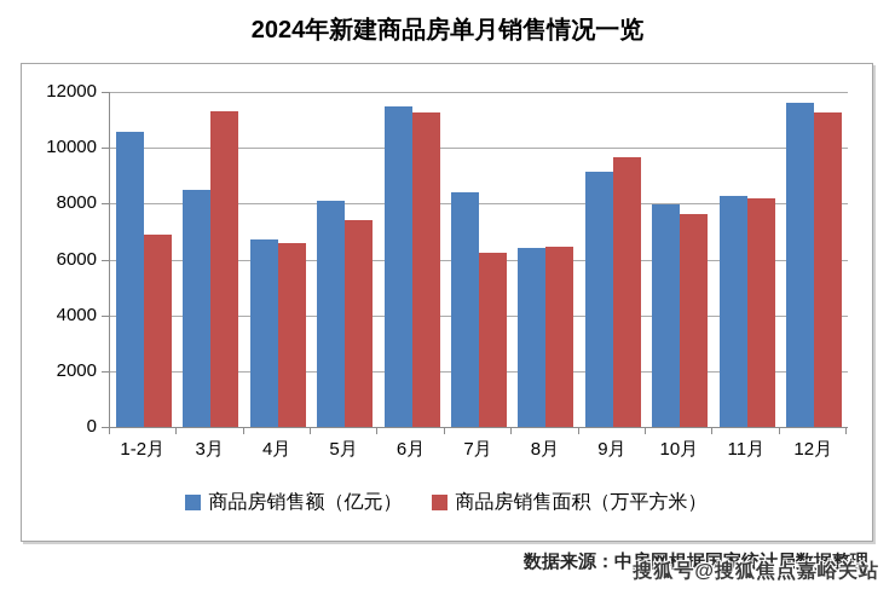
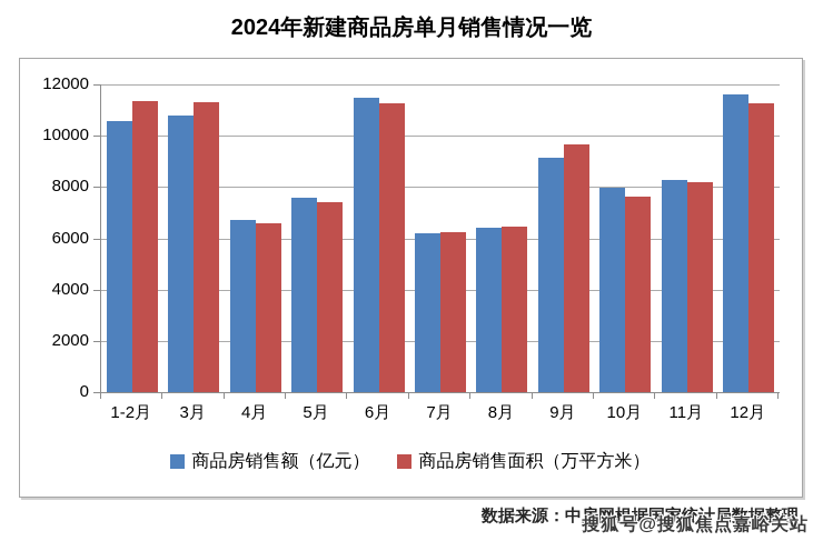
商品房销售面积（万平方米）/1-2月: 6900 -> 11400
商品房销售额（亿元）/3月: 8500 -> 10800
商品房销售额（亿元）/5月: 8100 -> 7600
商品房销售额（亿元）/7月: 8400 -> 6200
